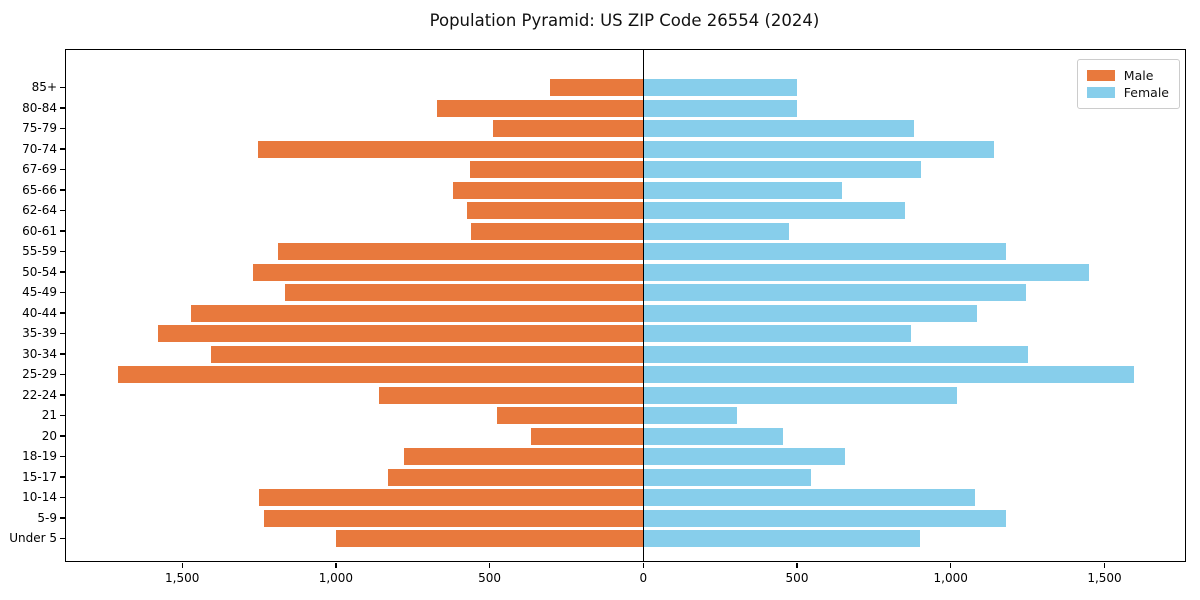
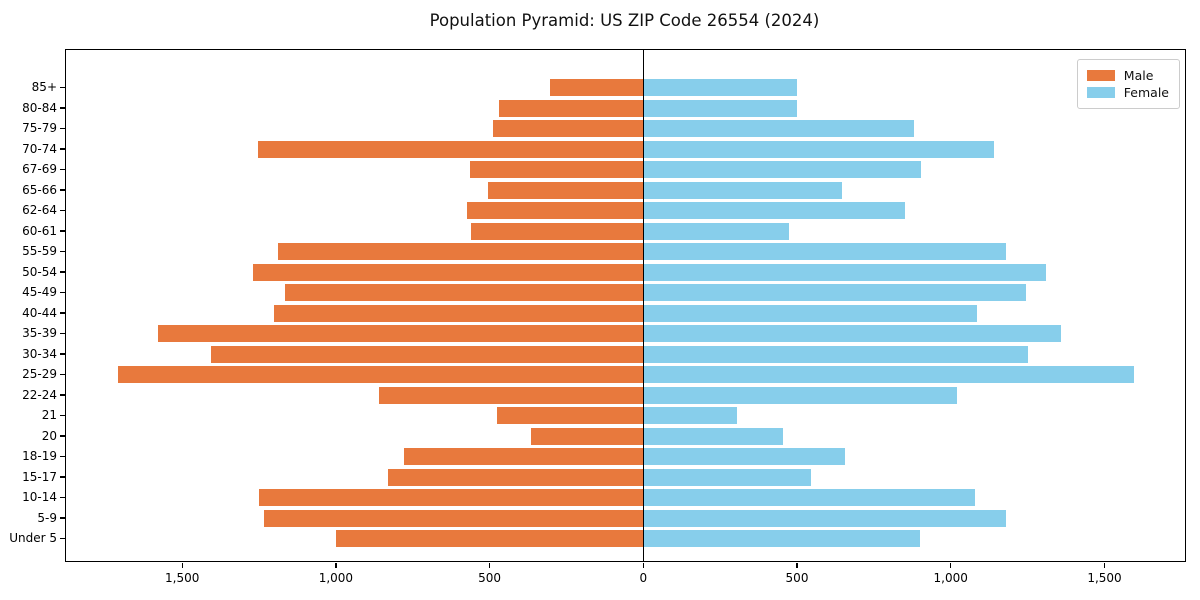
Male/80-84: 670 -> 470
Male/65-66: 620 -> 500
Female/50-54: 1450 -> 1310
Male/40-44: 1470 -> 1200
Female/35-39: 870 -> 1360
